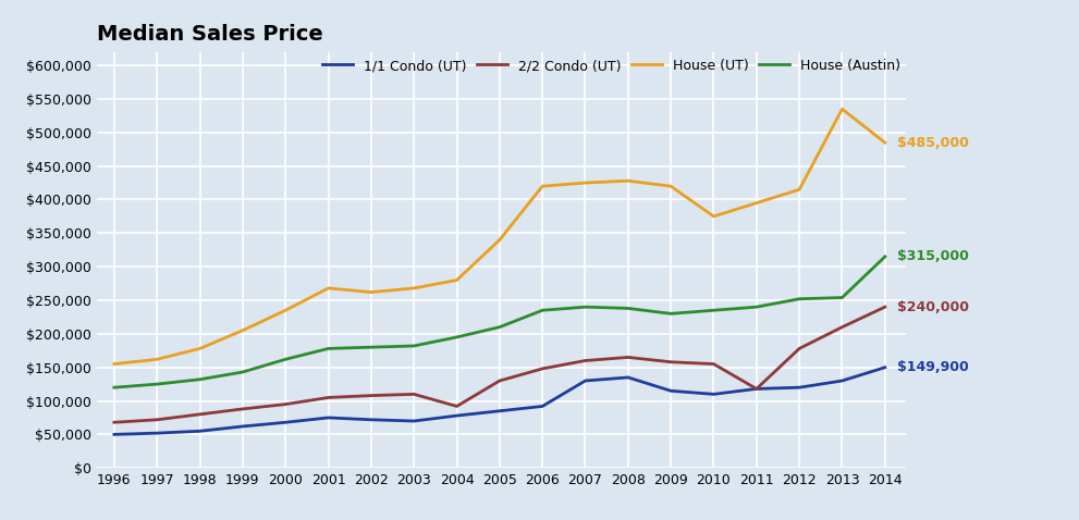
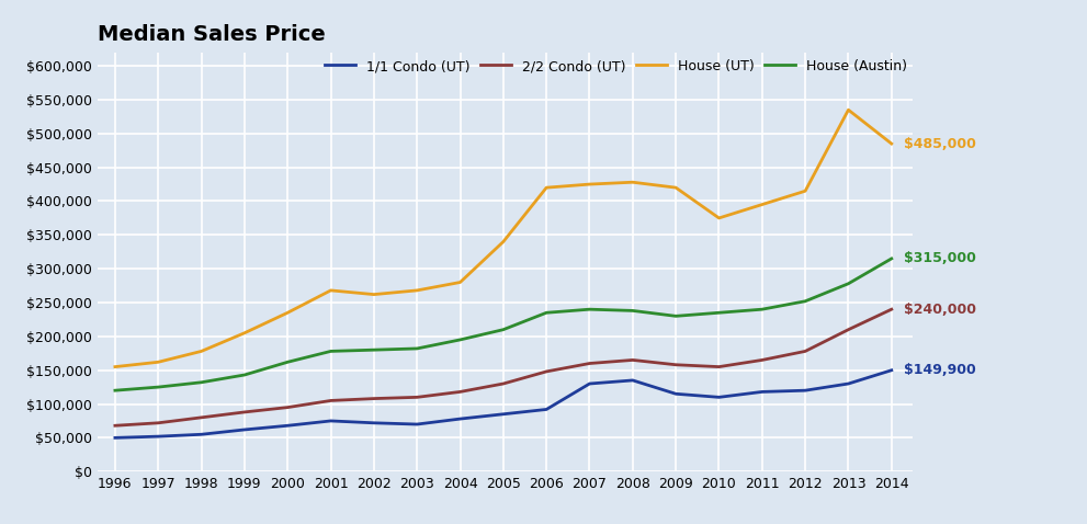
2/2 Condo (UT)/2004: $92,000 -> $118,000
2/2 Condo (UT)/2011: $118,000 -> $165,000
House (Austin)/2013: $254,000 -> $278,000
